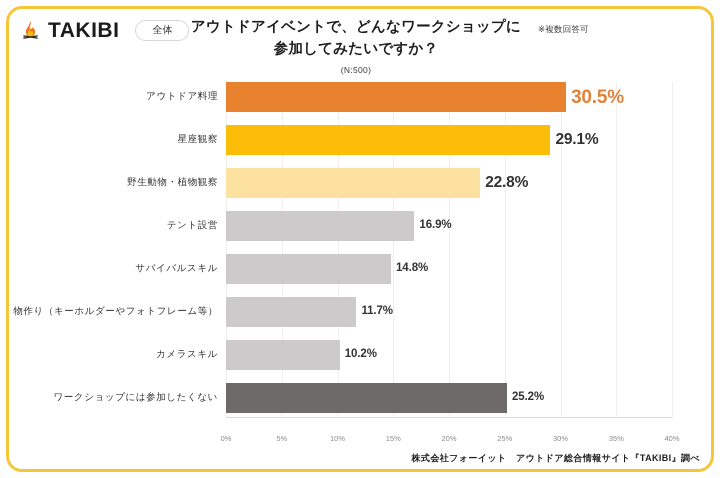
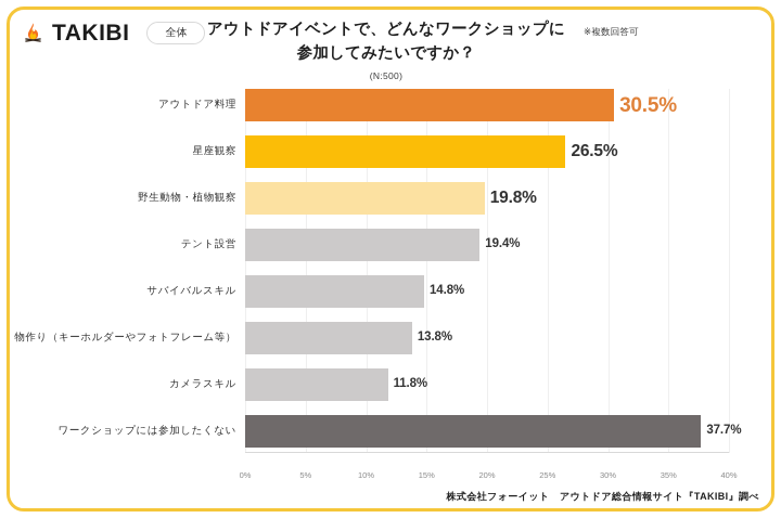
星座観察: 29.1% -> 26.5%
野生動物・植物観察: 22.8% -> 19.8%
テント設営: 16.9% -> 19.4%
物作り（キーホルダーやフォトフレーム等）: 11.7% -> 13.8%
カメラスキル: 10.2% -> 11.8%
ワークショップには参加したくない: 25.2% -> 37.7%
